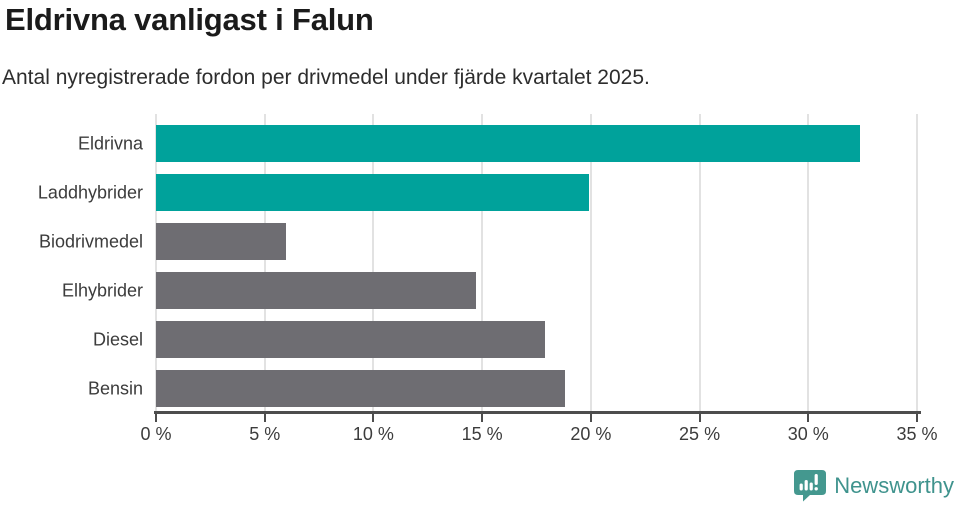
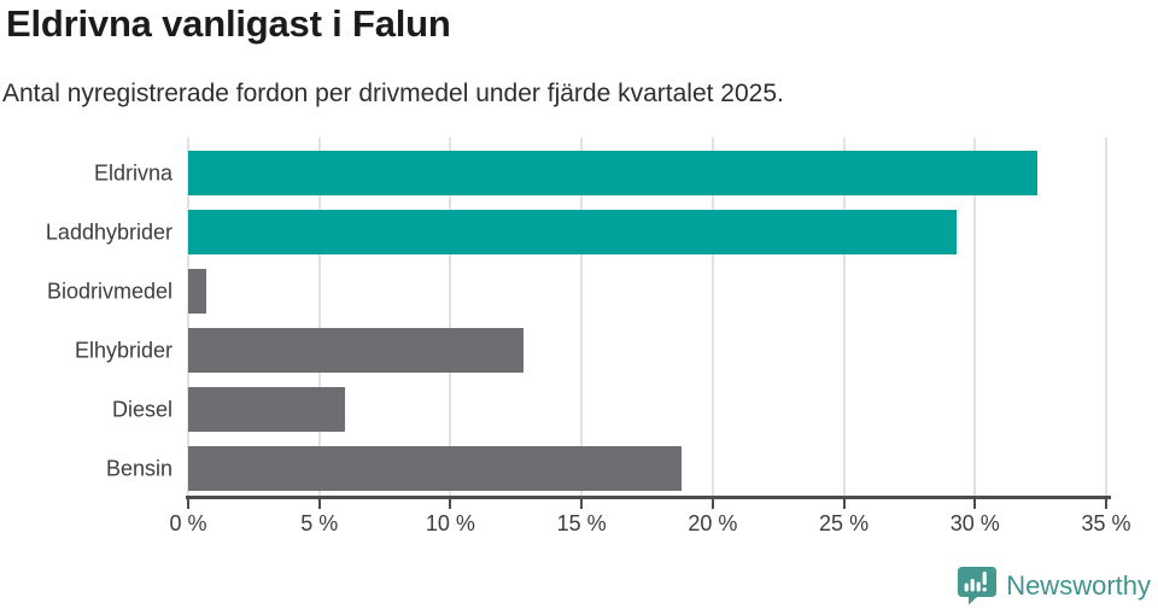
Laddhybrider: 19.9% -> 29.3%
Biodrivmedel: 6.0% -> 0.7%
Elhybrider: 14.7% -> 12.8%
Diesel: 17.9% -> 6.0%
